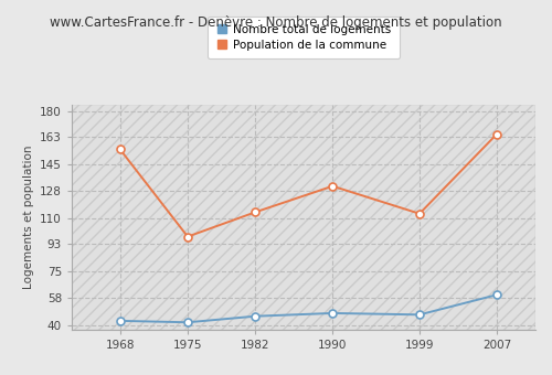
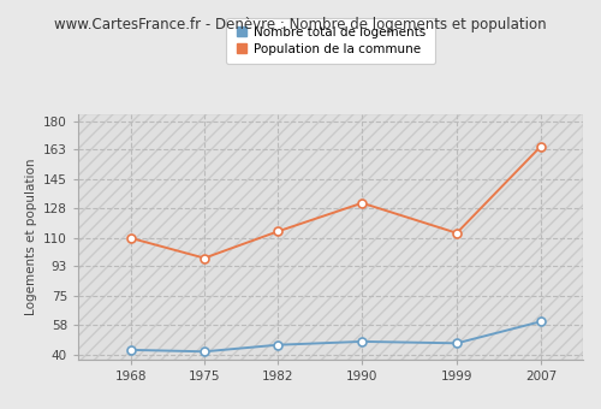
Population de la commune/1968: 155 -> 110
